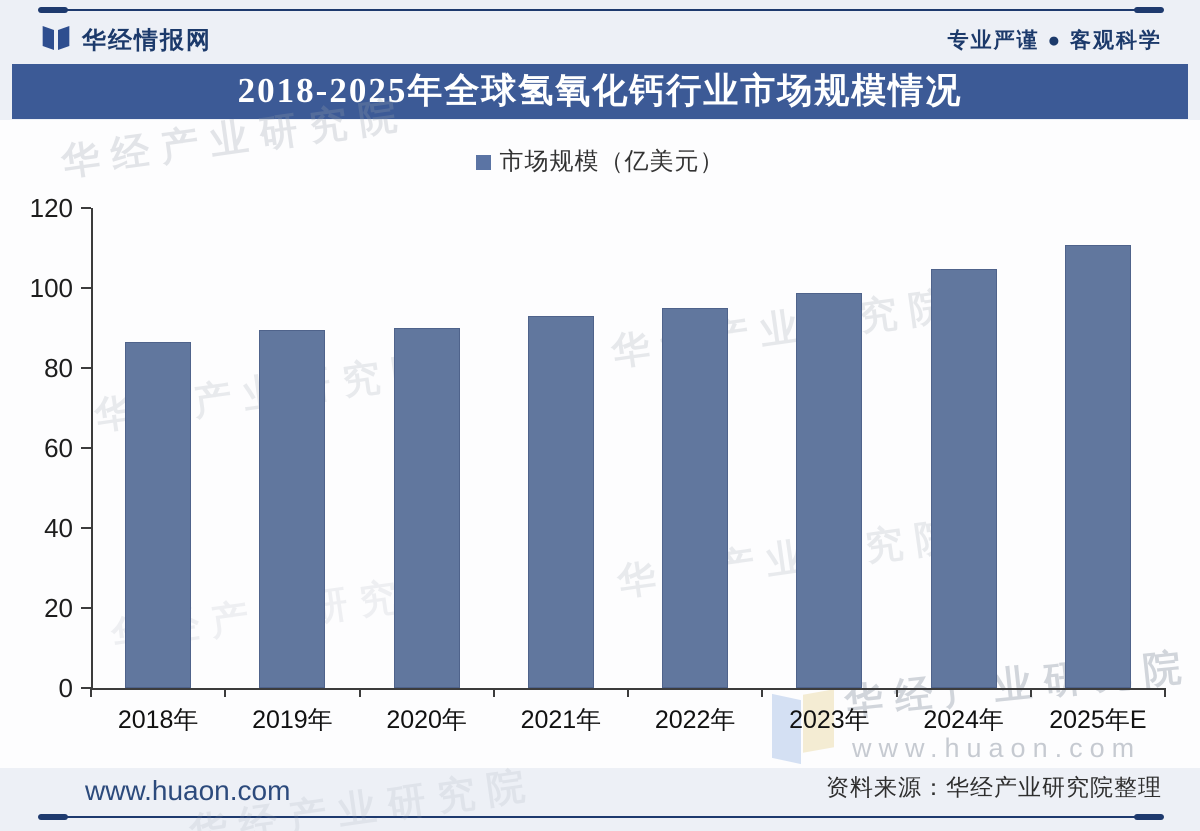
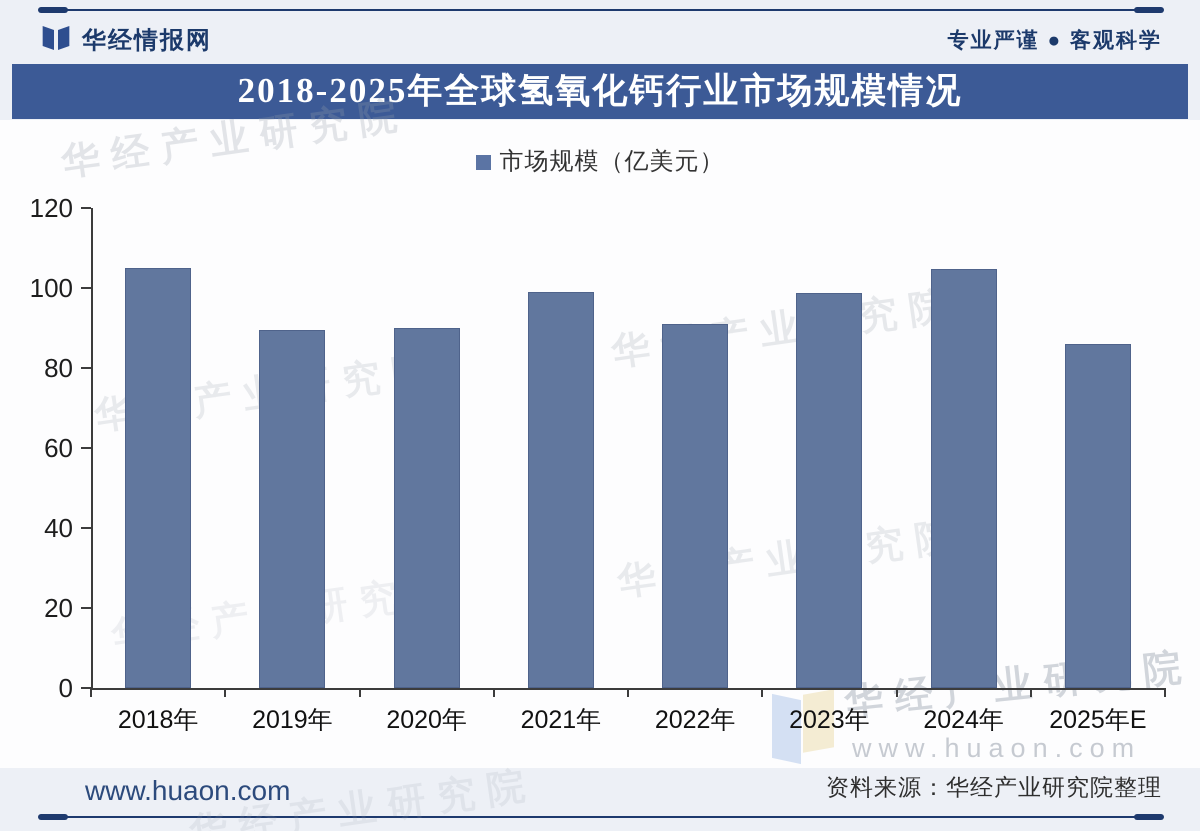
2018年: 86 -> 105
2021年: 93 -> 99
2022年: 95 -> 91
2025年E: 111 -> 86
